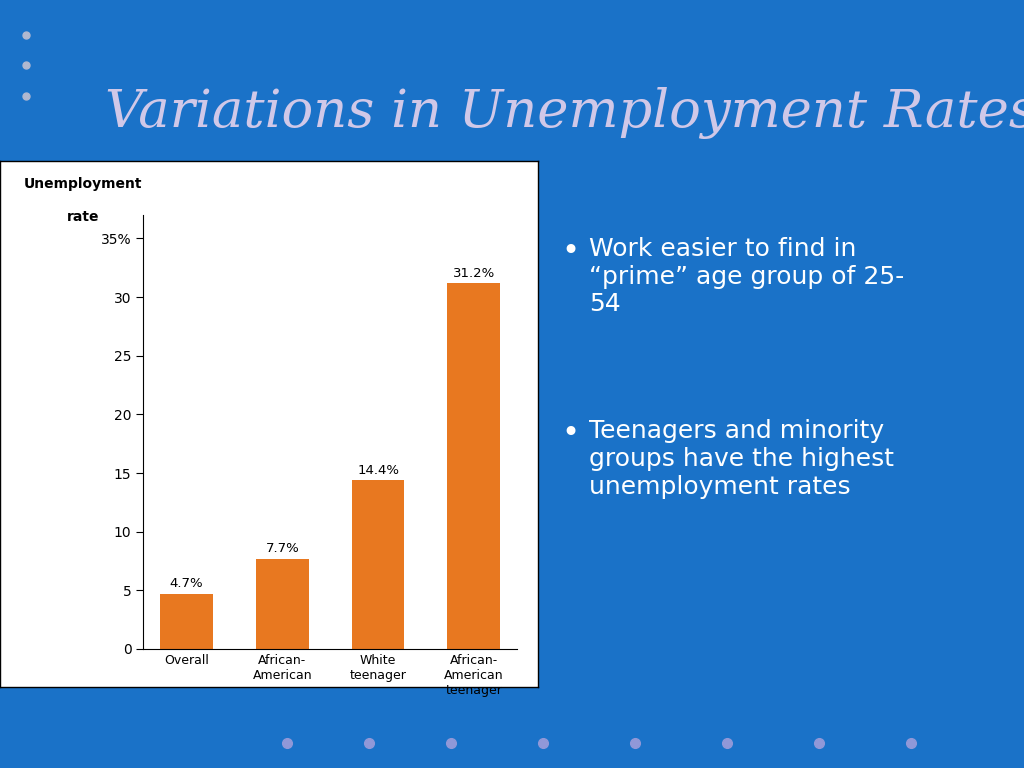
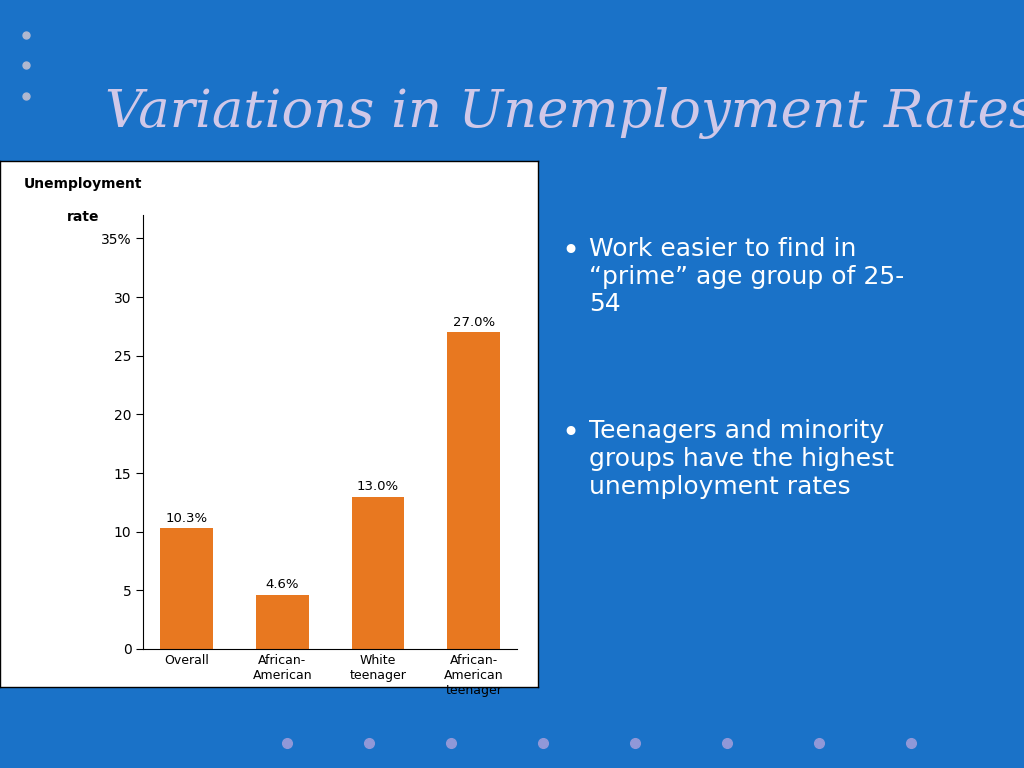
Overall: 4.7% -> 10.3%
African- American: 7.7% -> 4.6%
White teenager: 14.4% -> 13.0%
African- American teenager: 31.2% -> 27.0%
